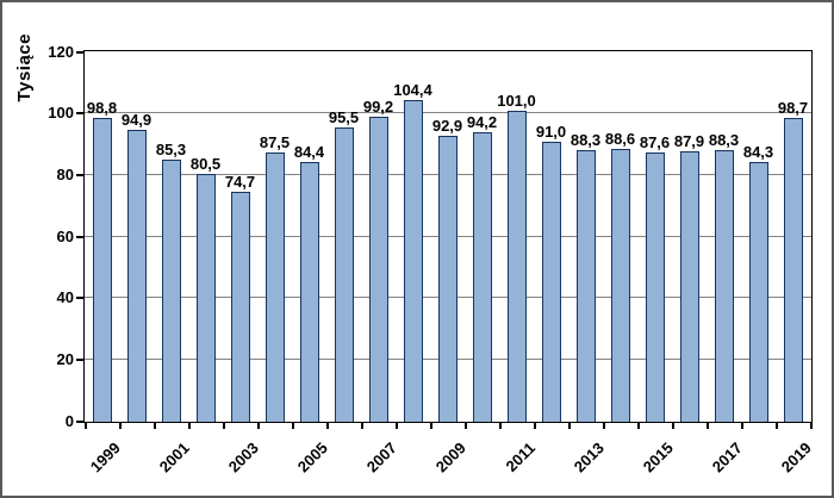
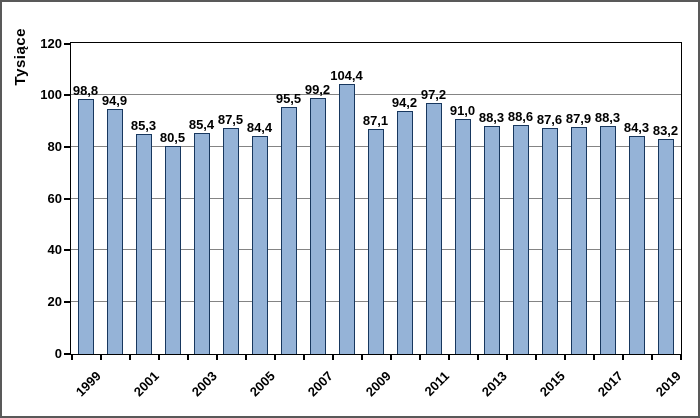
2003: 74,7 -> 85,4
2009: 92,9 -> 87,1
2011: 101,0 -> 97,2
2019: 98,7 -> 83,2
